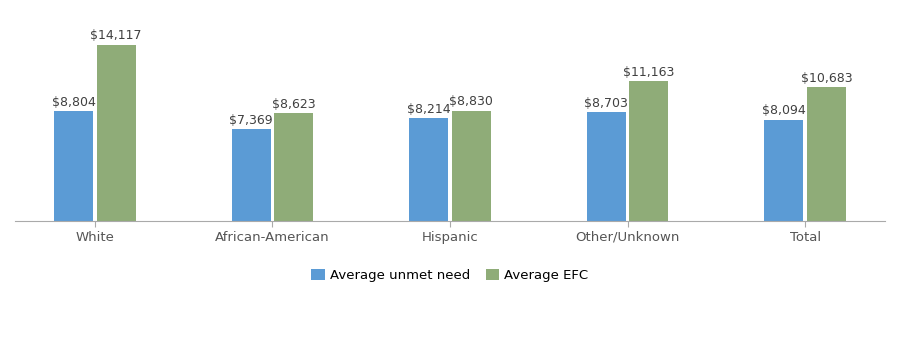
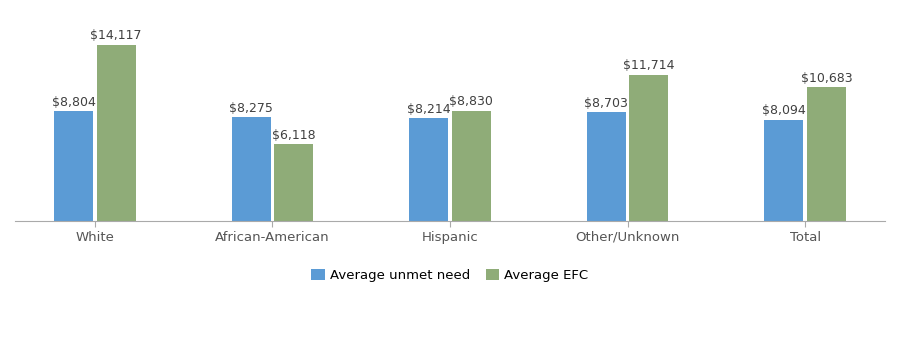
Average unmet need/African-American: $7,369 -> $8,275
Average EFC/African-American: $8,623 -> $6,118
Average EFC/Other/Unknown: $11,163 -> $11,714
